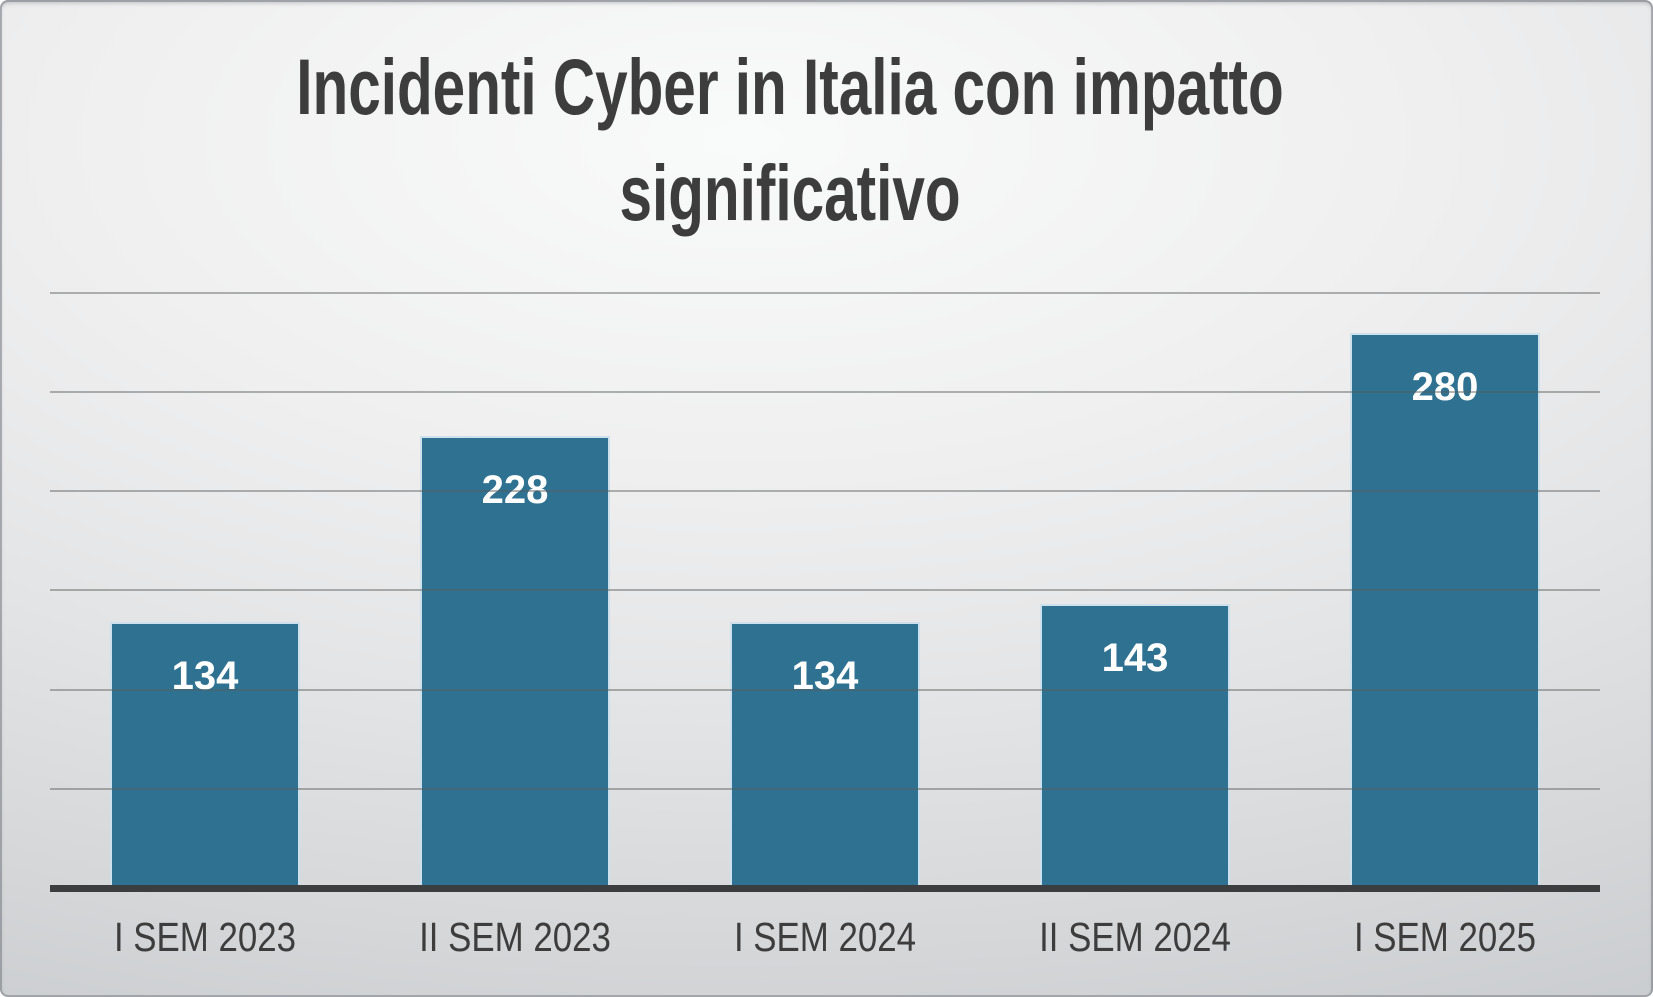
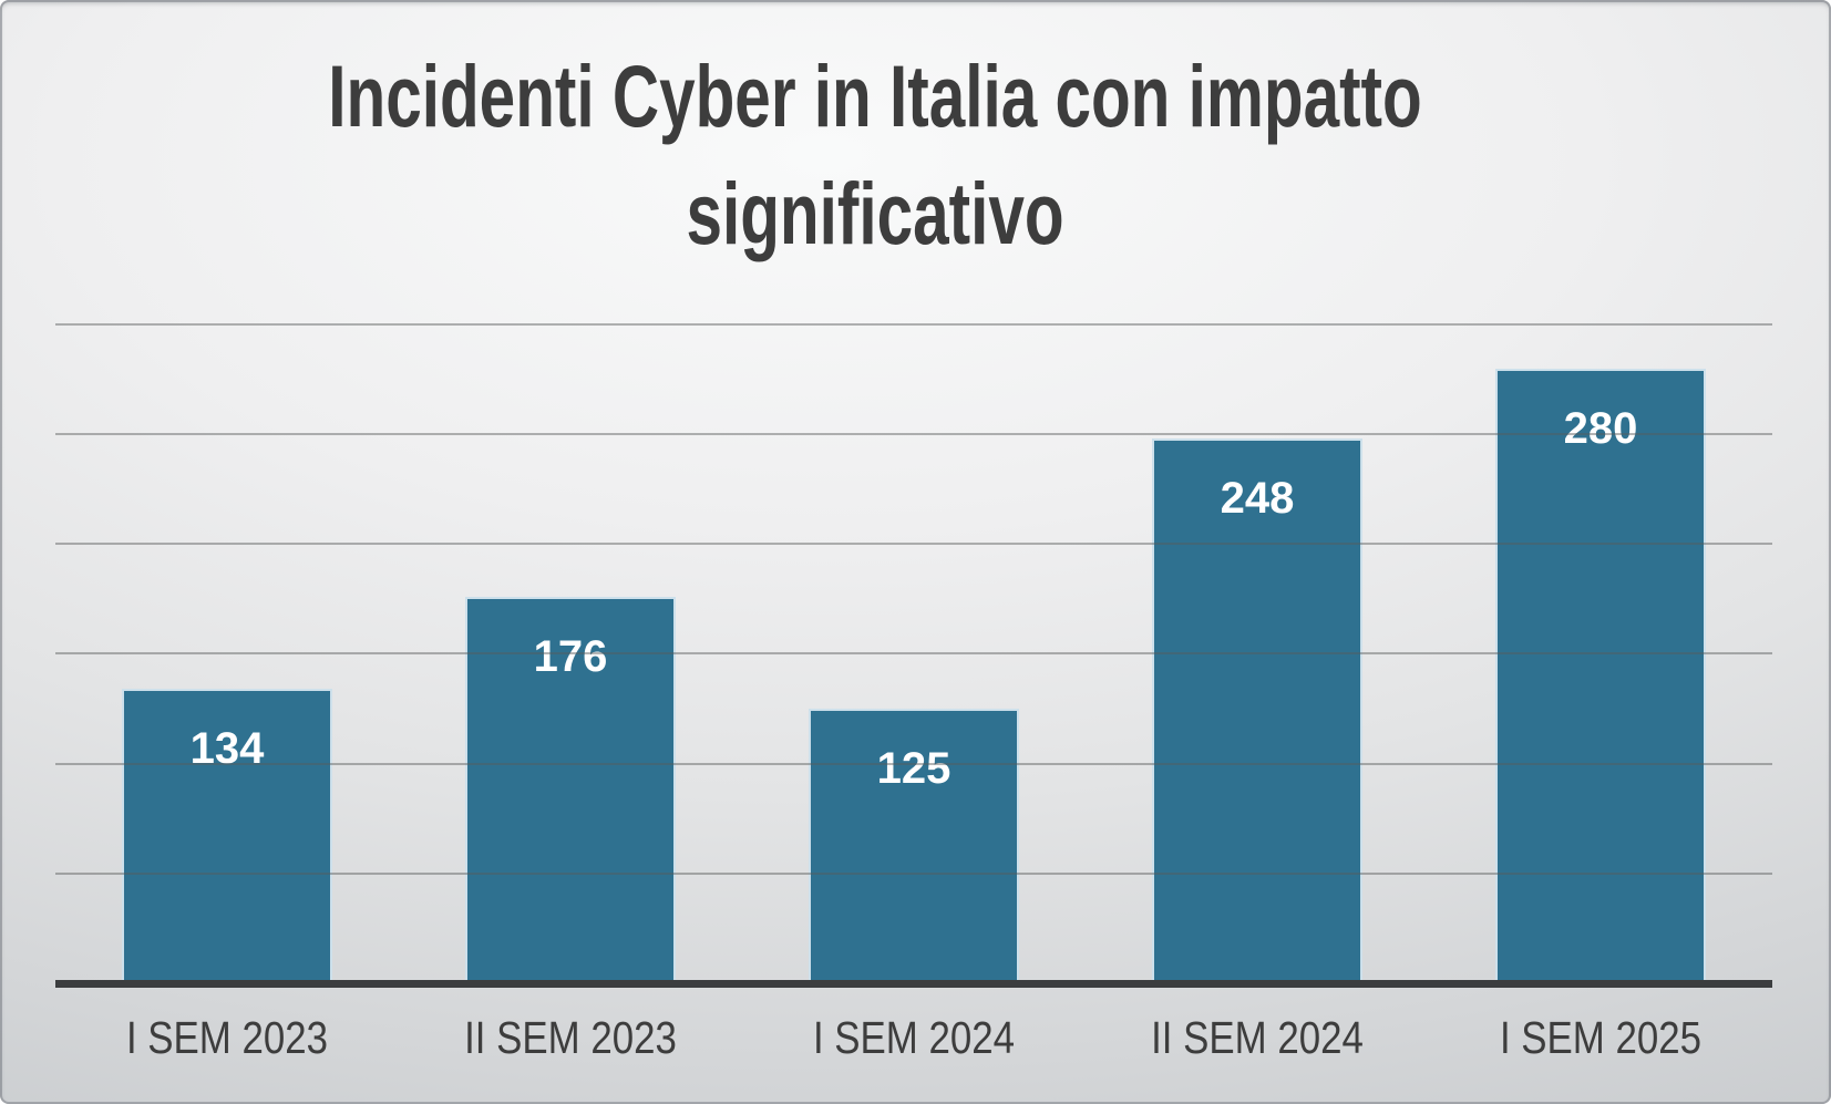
II SEM 2023: 228 -> 176
I SEM 2024: 134 -> 125
II SEM 2024: 143 -> 248
